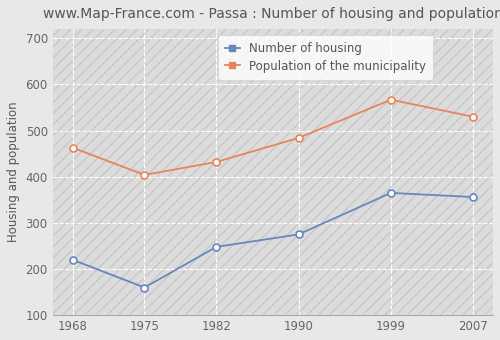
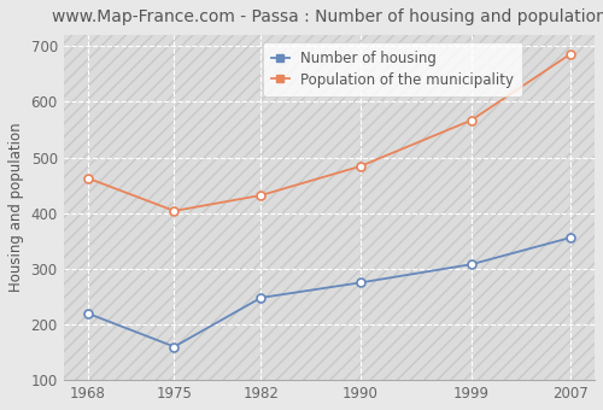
Number of housing/1999: 365 -> 308
Population of the municipality/2007: 530 -> 686
